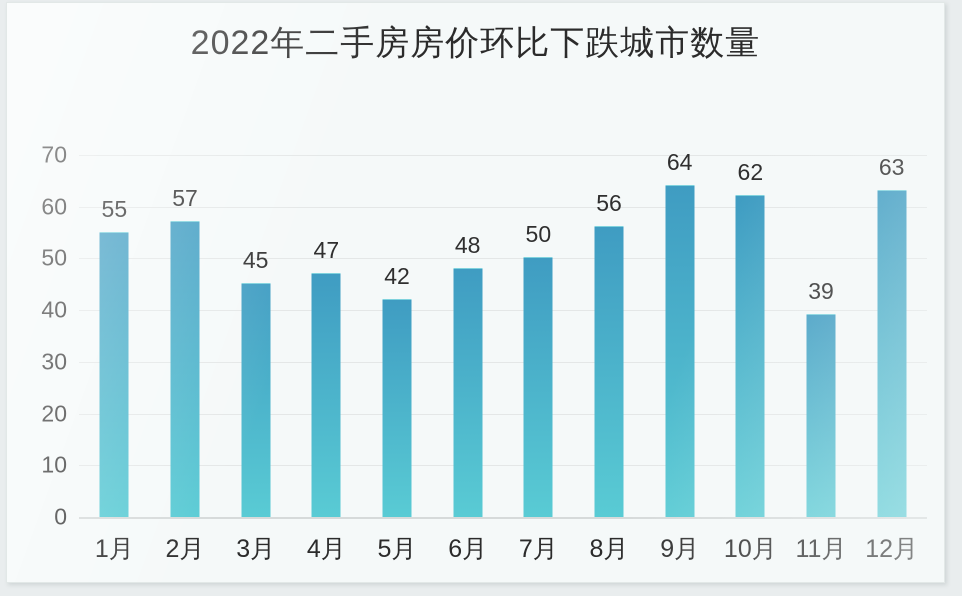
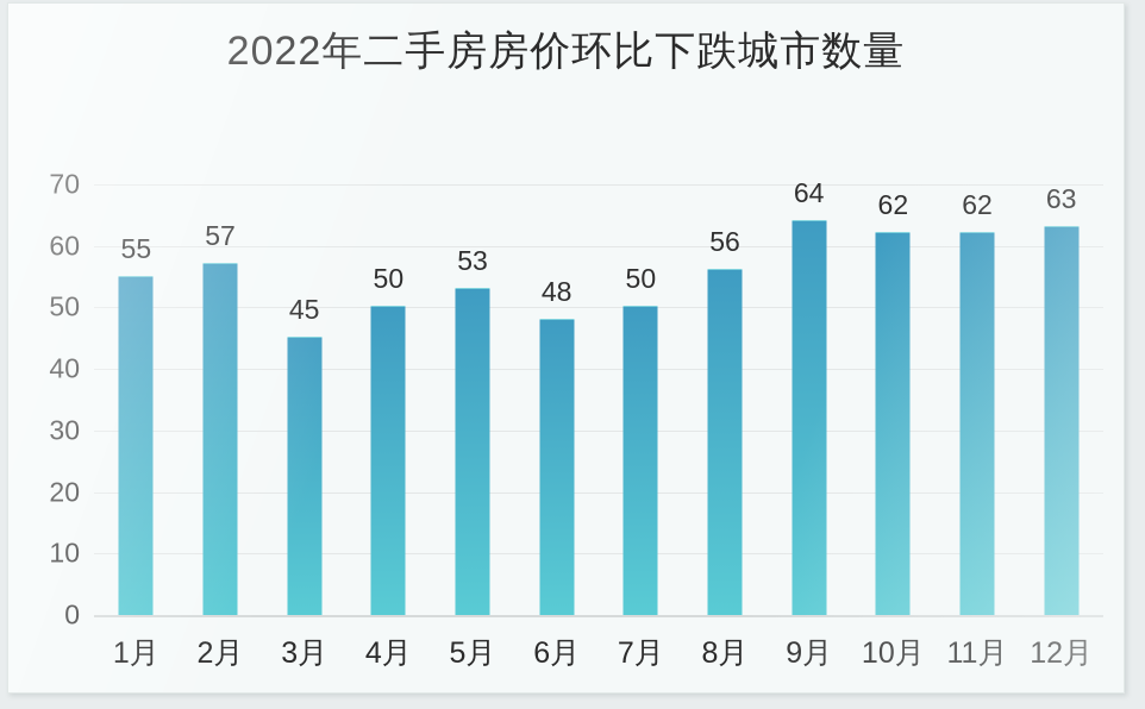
4月: 47 -> 50
5月: 42 -> 53
11月: 39 -> 62
